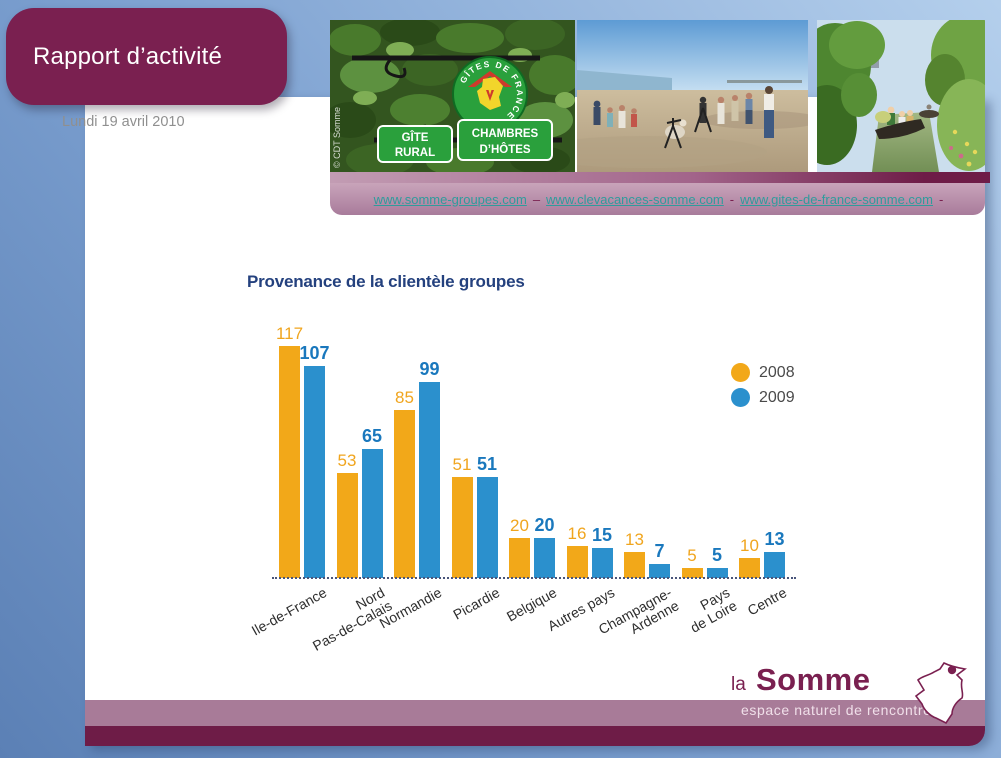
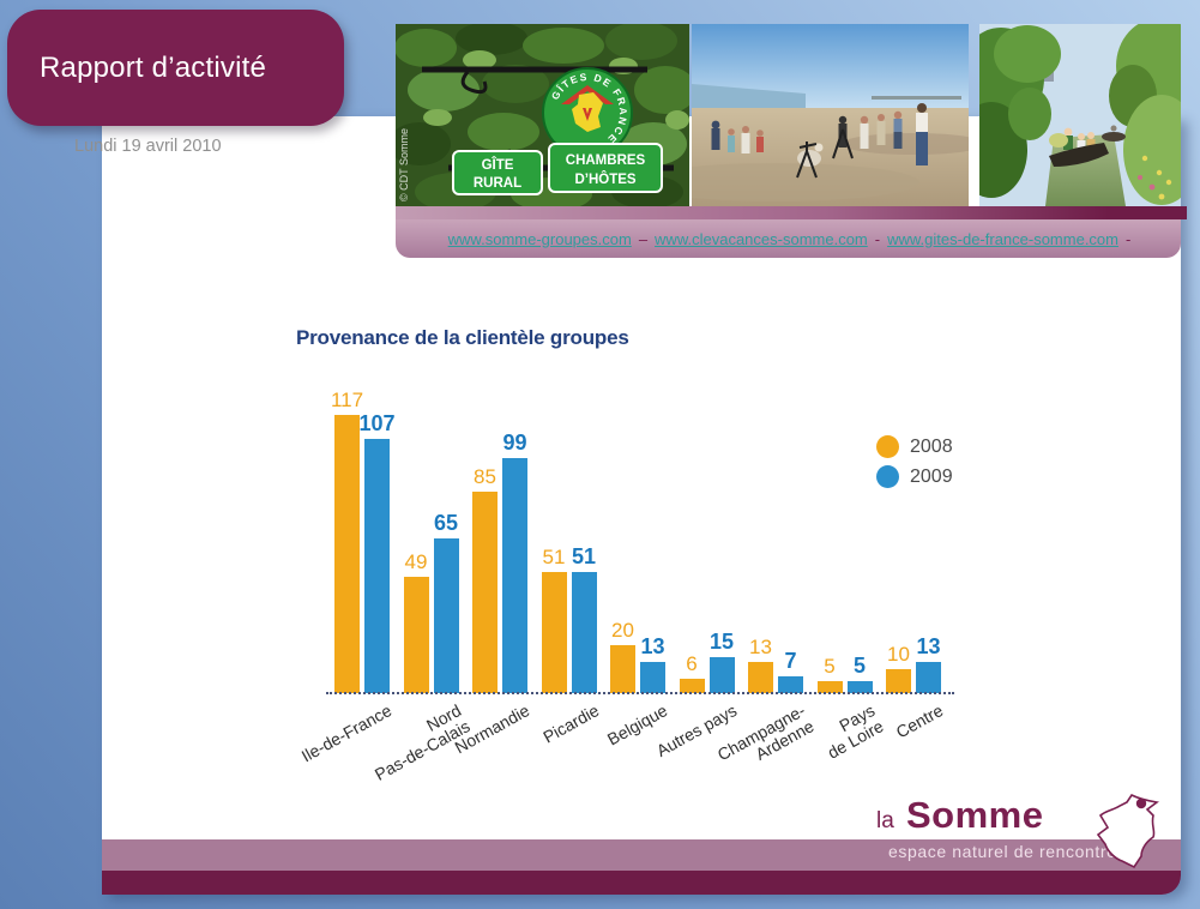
2008/Nord Pas-de-Calais: 53 -> 49
2009/Belgique: 20 -> 13
2008/Autres pays: 16 -> 6
